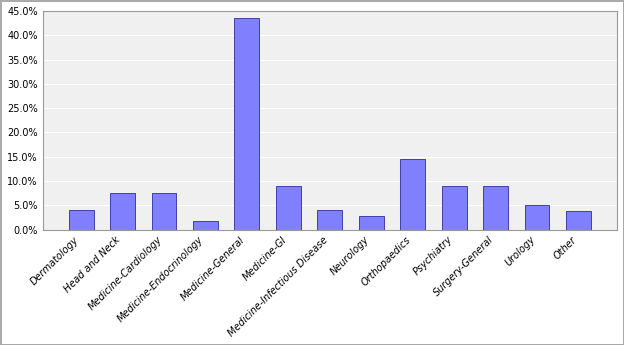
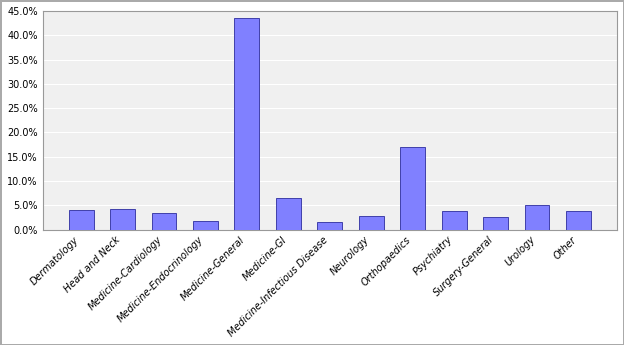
Head and Neck: 7.5% -> 4.2%
Medicine-Cardiology: 7.5% -> 3.5%
Medicine-GI: 9.0% -> 6.5%
Medicine-Infectious Disease: 4.0% -> 1.5%
Orthopaedics: 14.5% -> 17.0%
Psychiatry: 9.0% -> 3.8%
Surgery-General: 9.0% -> 2.7%
